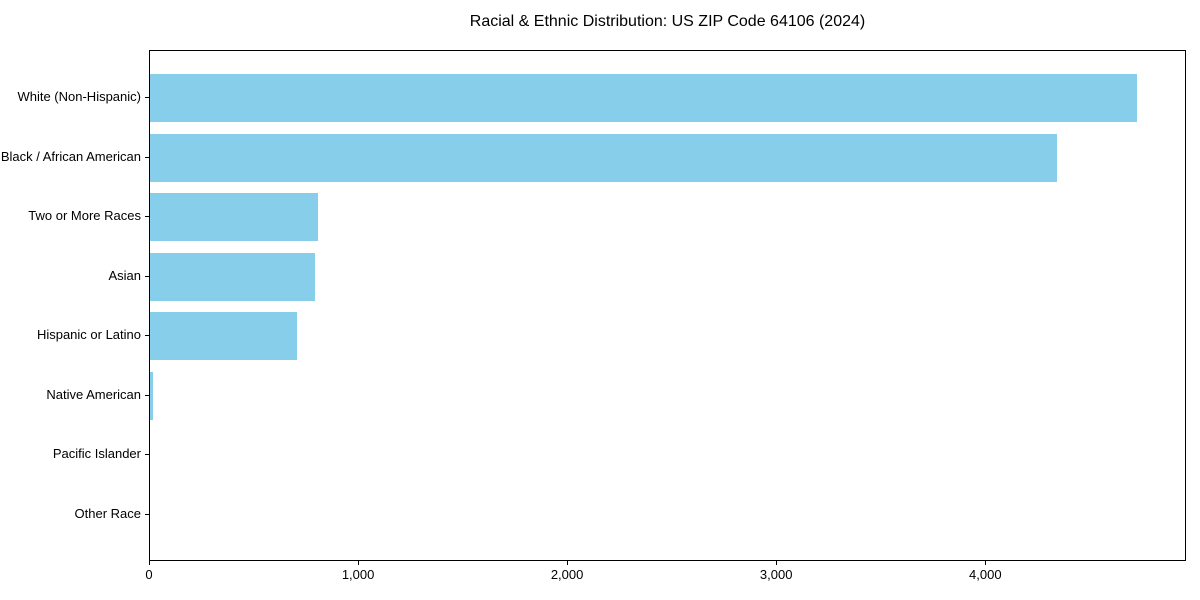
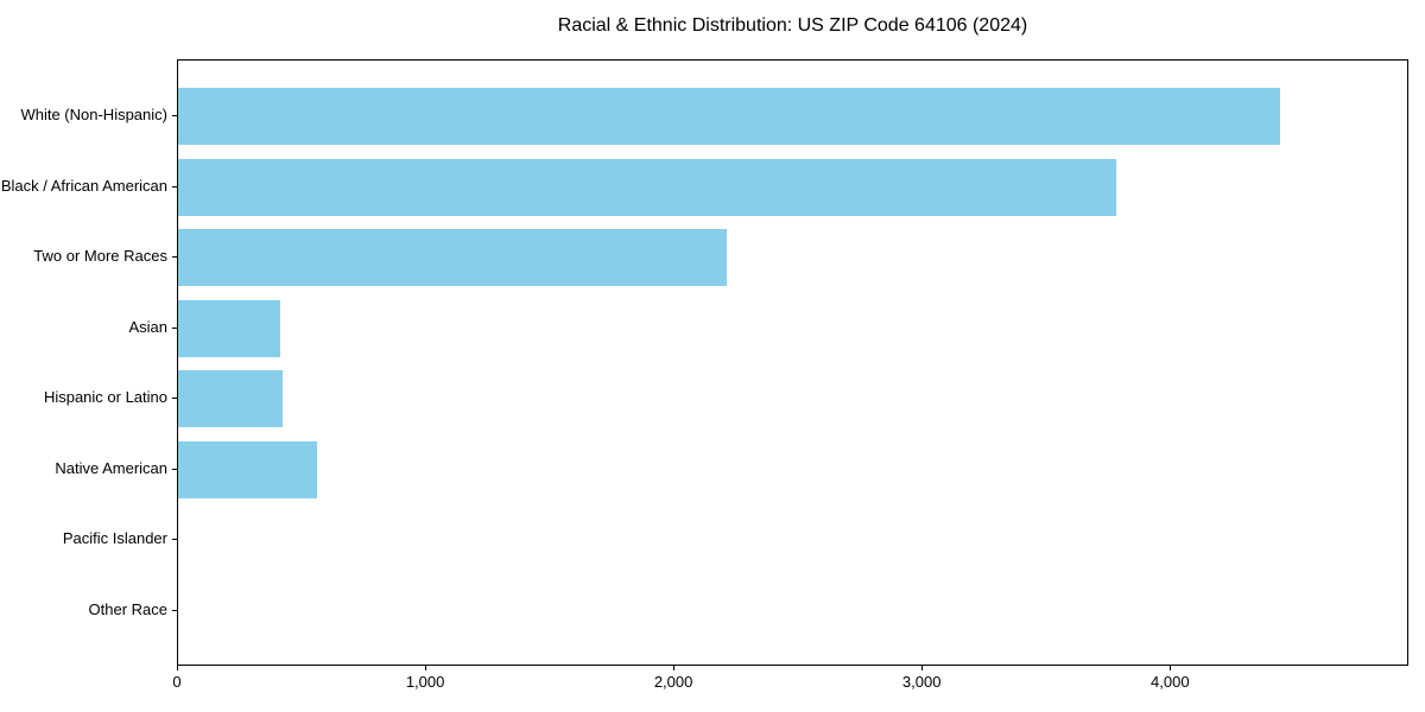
White (Non-Hispanic): 4720 -> 4440
Black / African American: 4340 -> 3780
Two or More Races: 800 -> 2210
Asian: 790 -> 410
Hispanic or Latino: 700 -> 420
Native American: 20 -> 560
